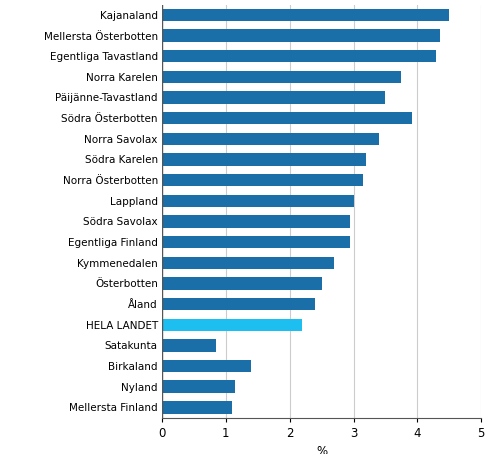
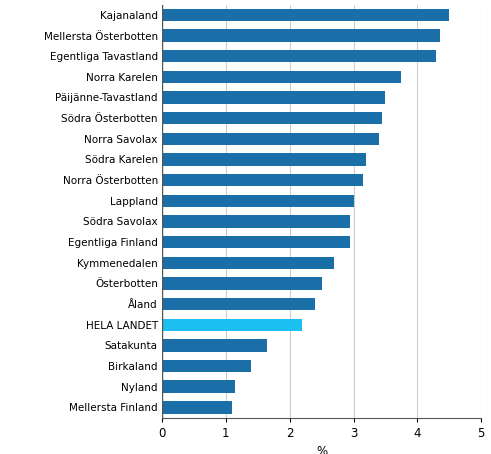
Södra Österbotten: 3.92 -> 3.45
Satakunta: 0.84 -> 1.65
